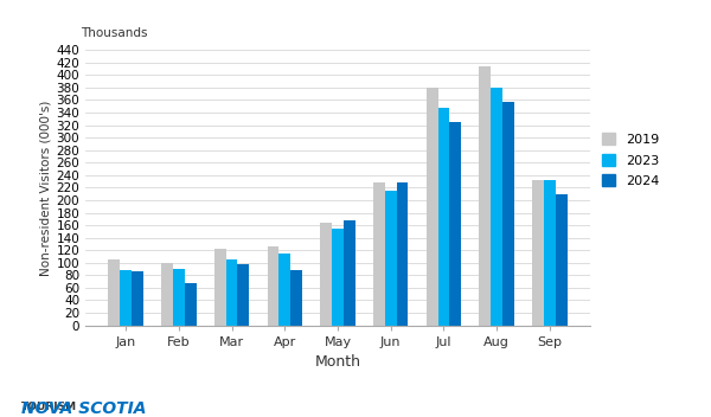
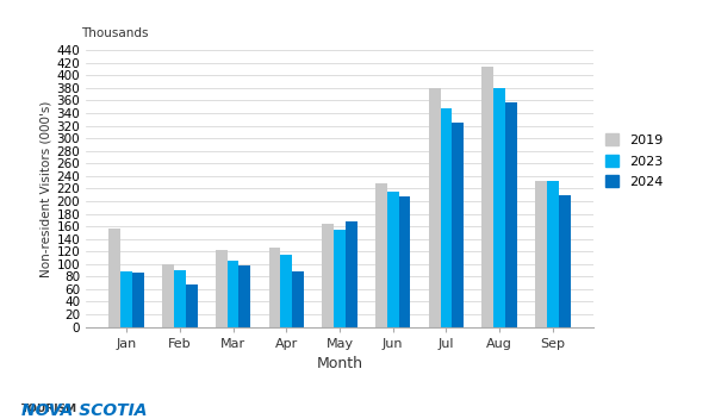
2019/Jan: 105 -> 156
2024/Jun: 228 -> 208
